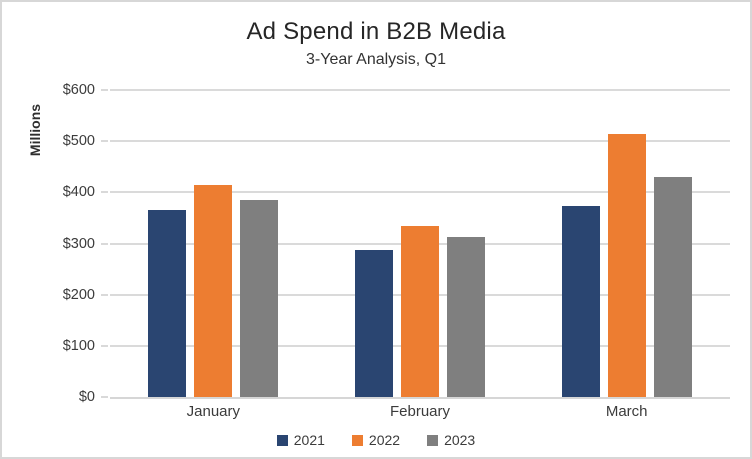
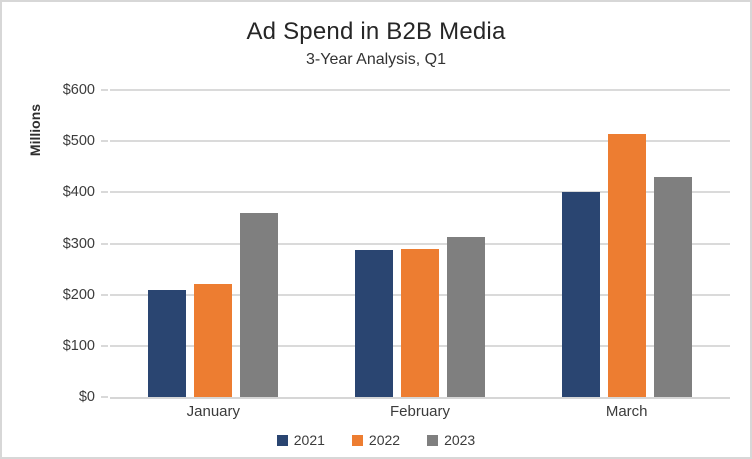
2021/January: $360 -> $210
2022/January: $420 -> $220
2023/January: $380 -> $360
2022/February: $330 -> $290
2021/March: $370 -> $400
